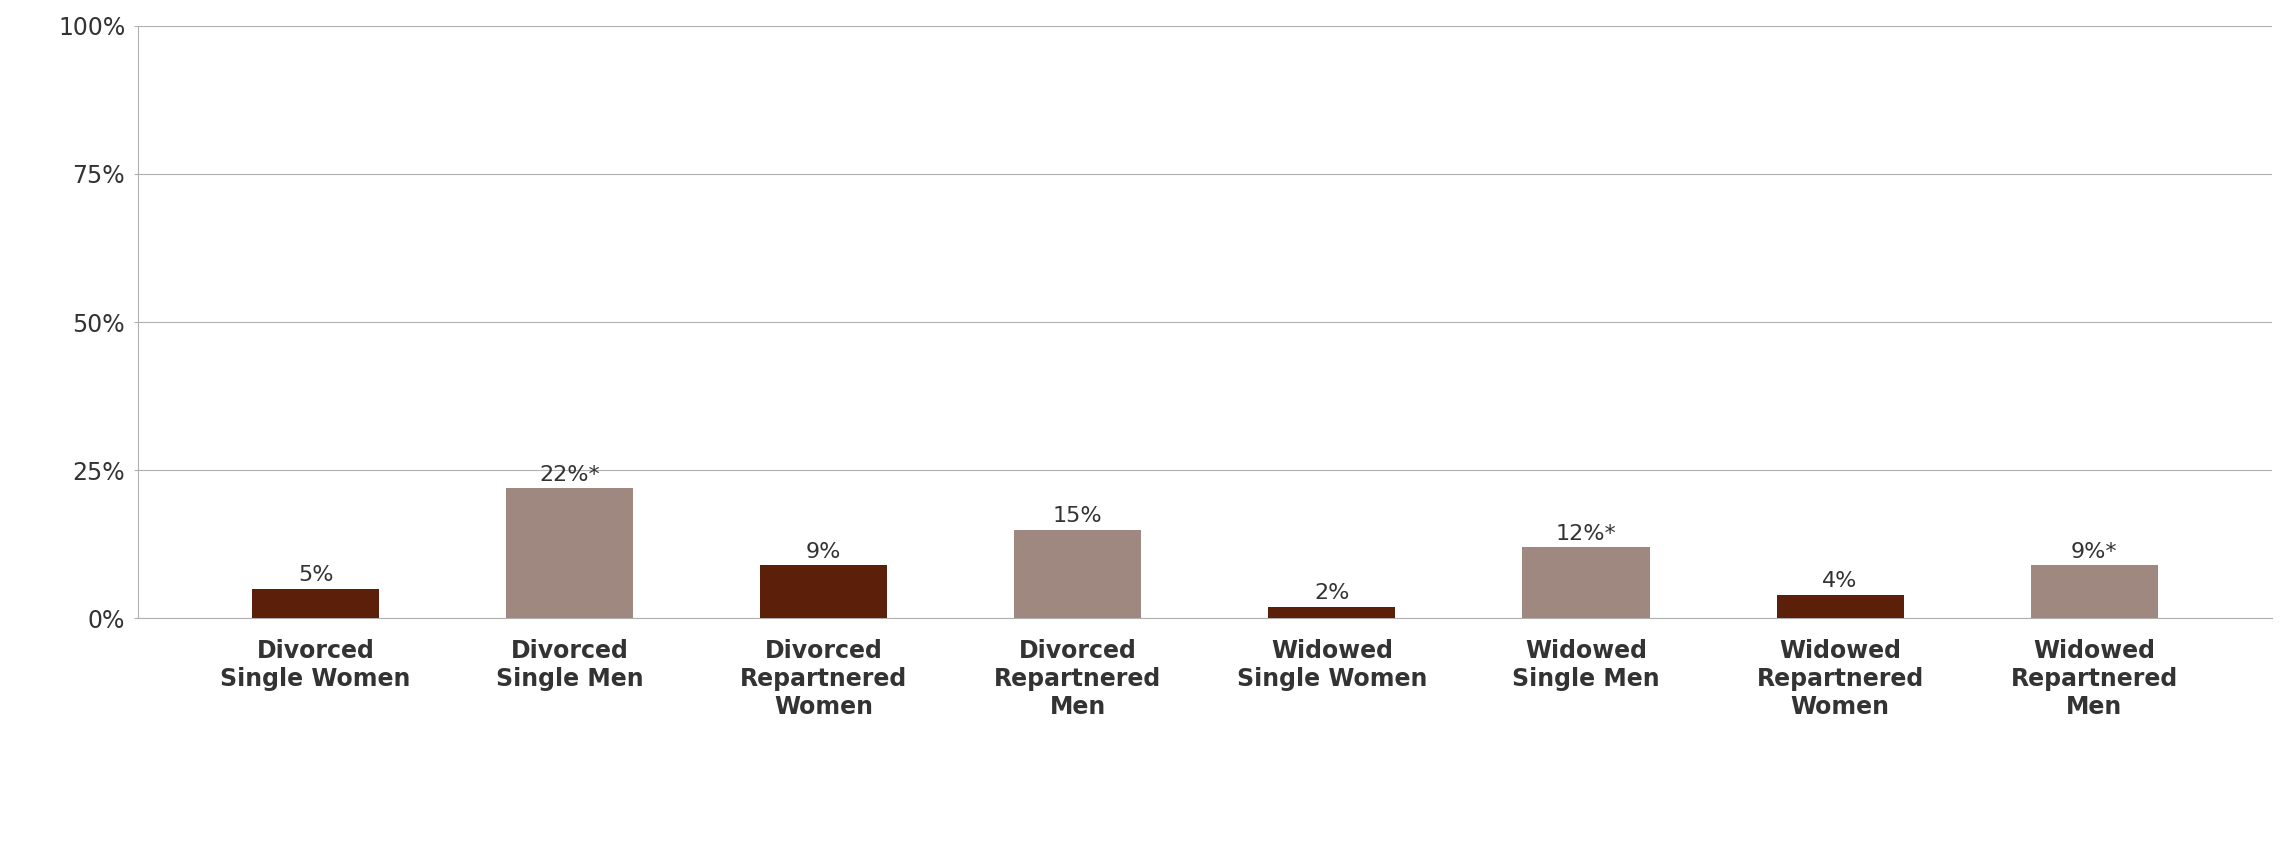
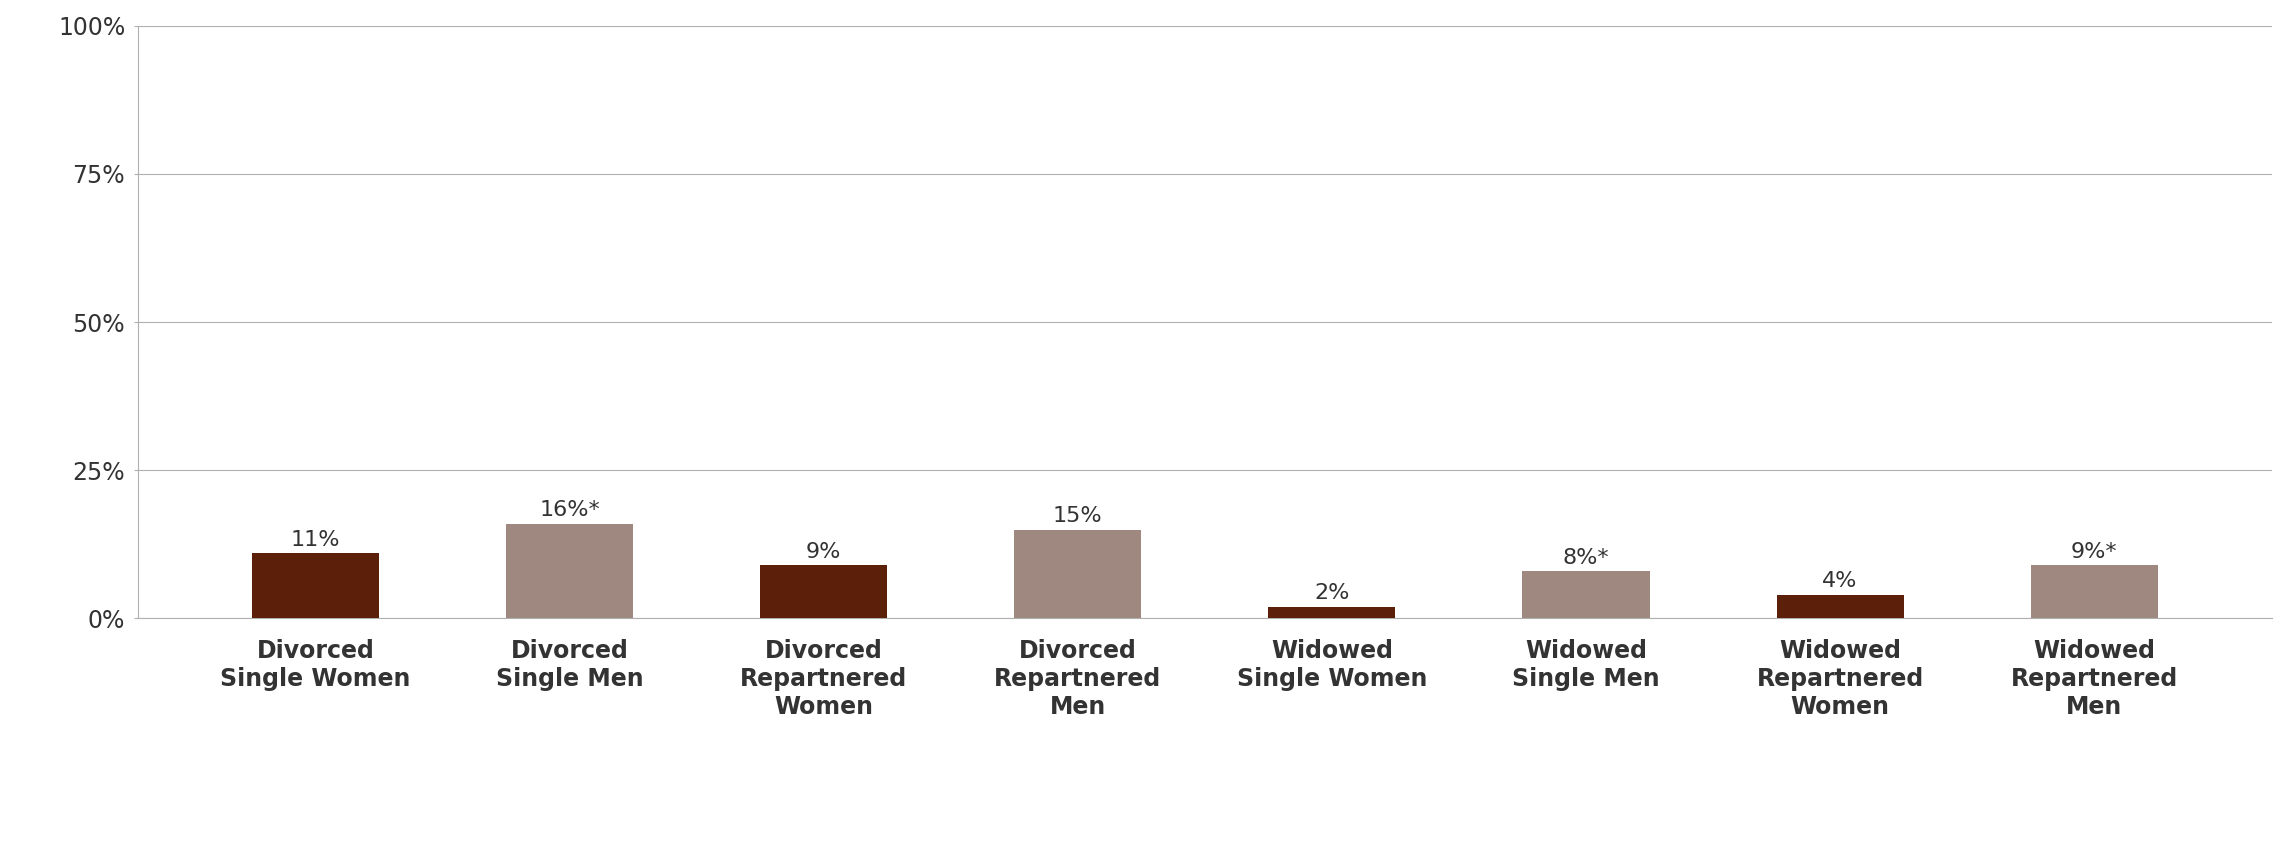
Divorced Single Women: 5% -> 11%
Divorced Single Men: 22%* -> 16%*
Widowed Single Men: 12%* -> 8%*
